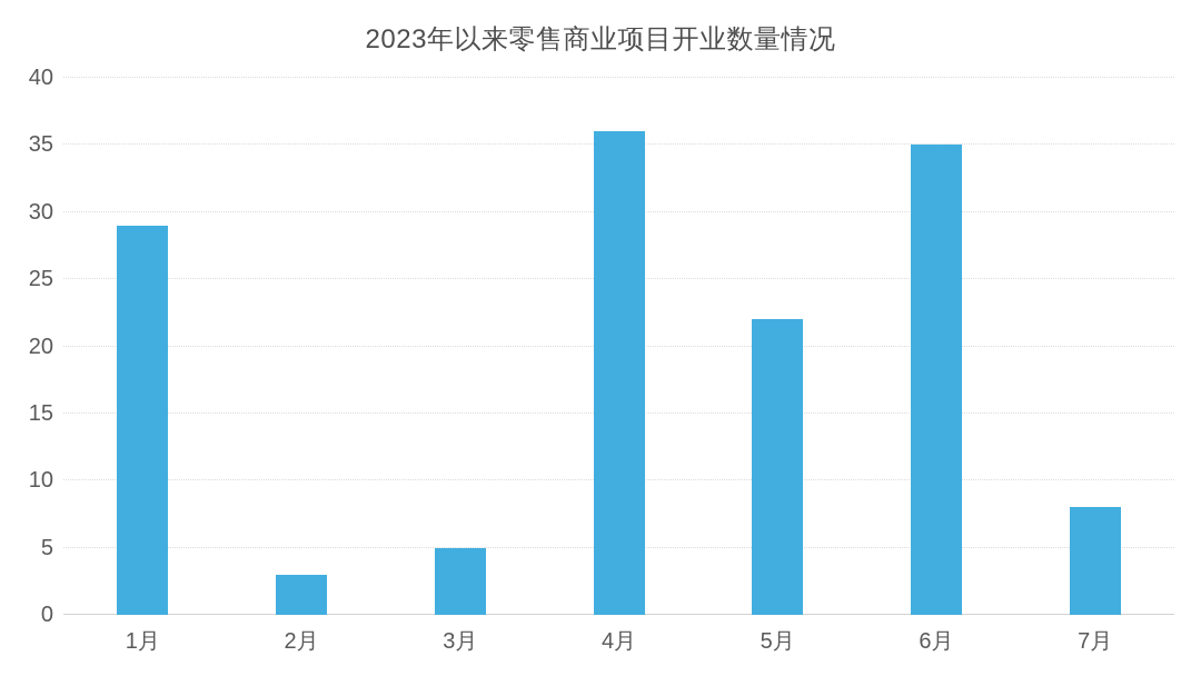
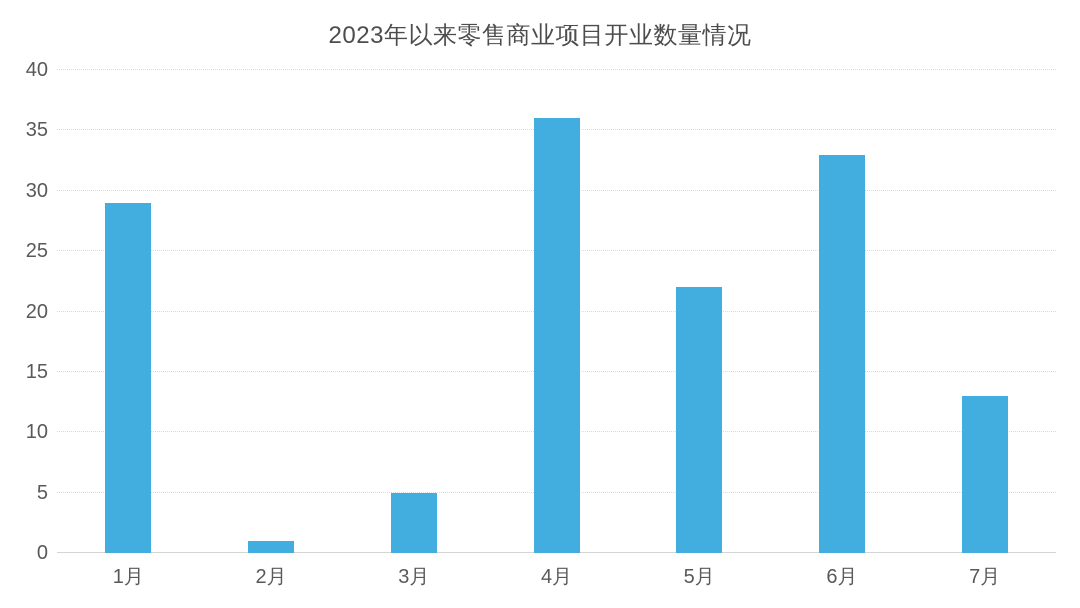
2月: 3 -> 1
6月: 35 -> 33
7月: 8 -> 13
